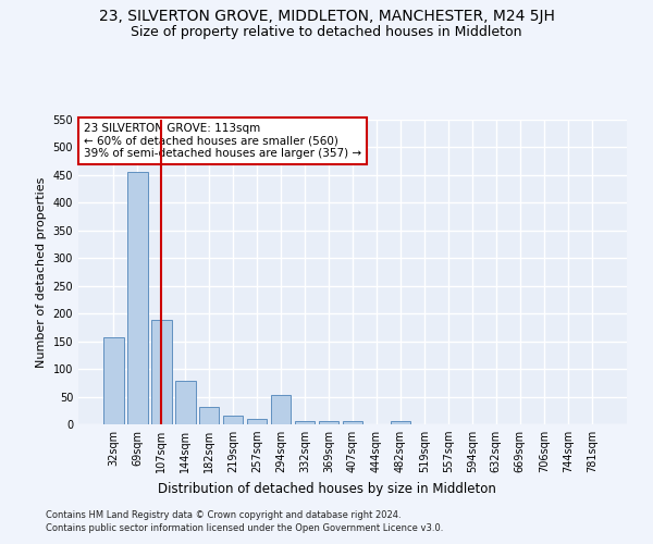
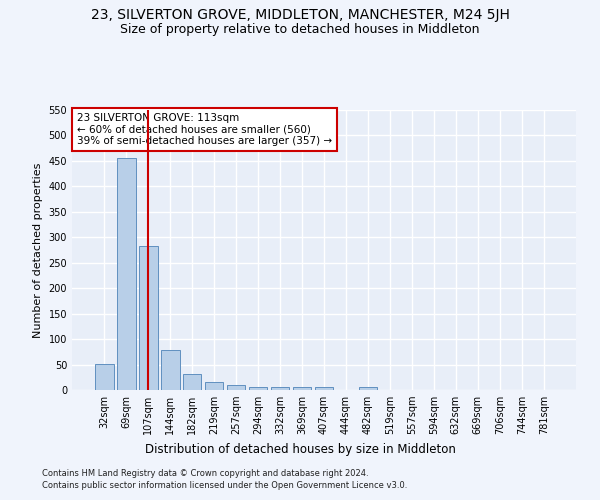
32sqm: 158 -> 52
107sqm: 188 -> 283
294sqm: 54 -> 5
